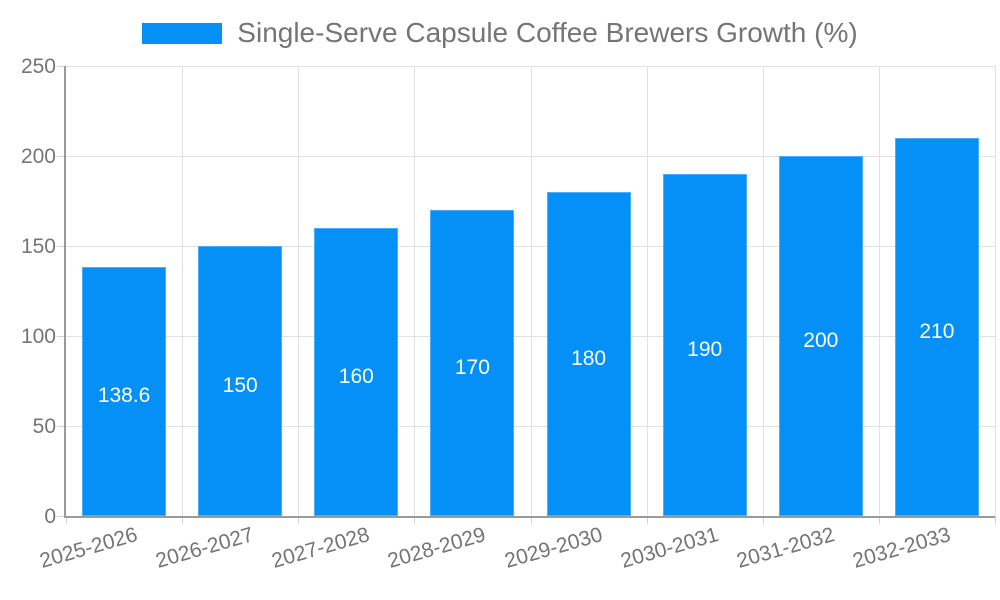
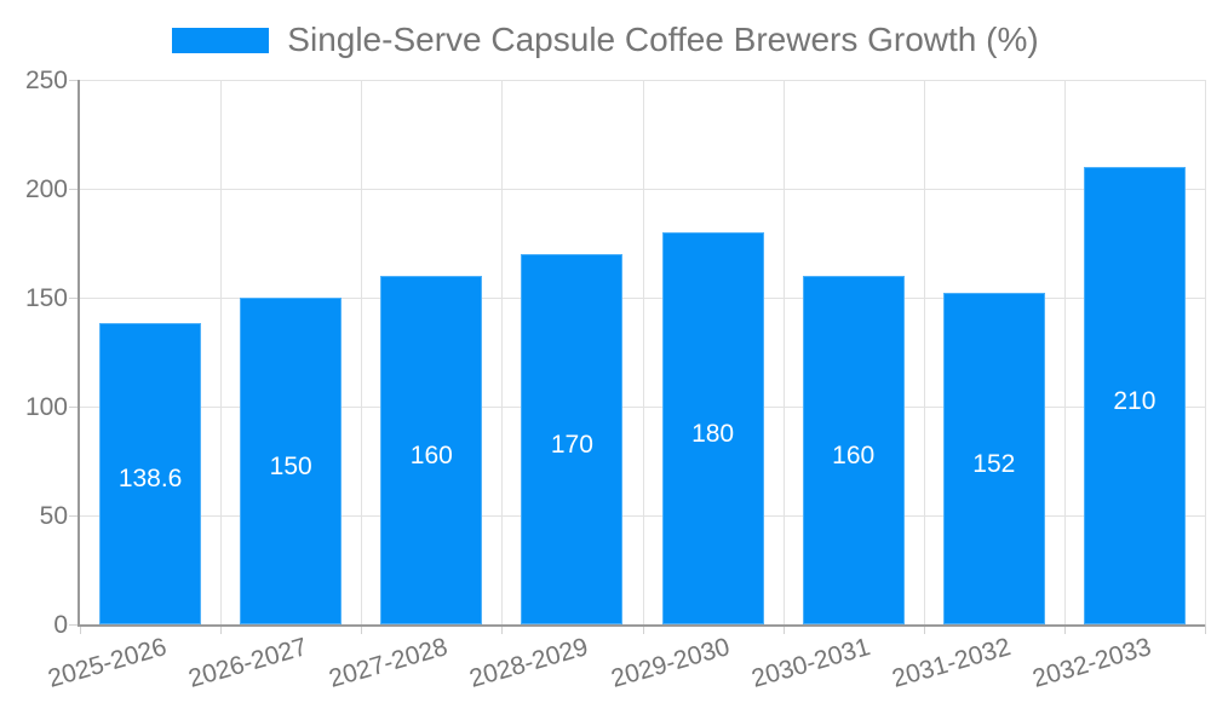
2030-2031: 190 -> 160
2031-2032: 200 -> 152
